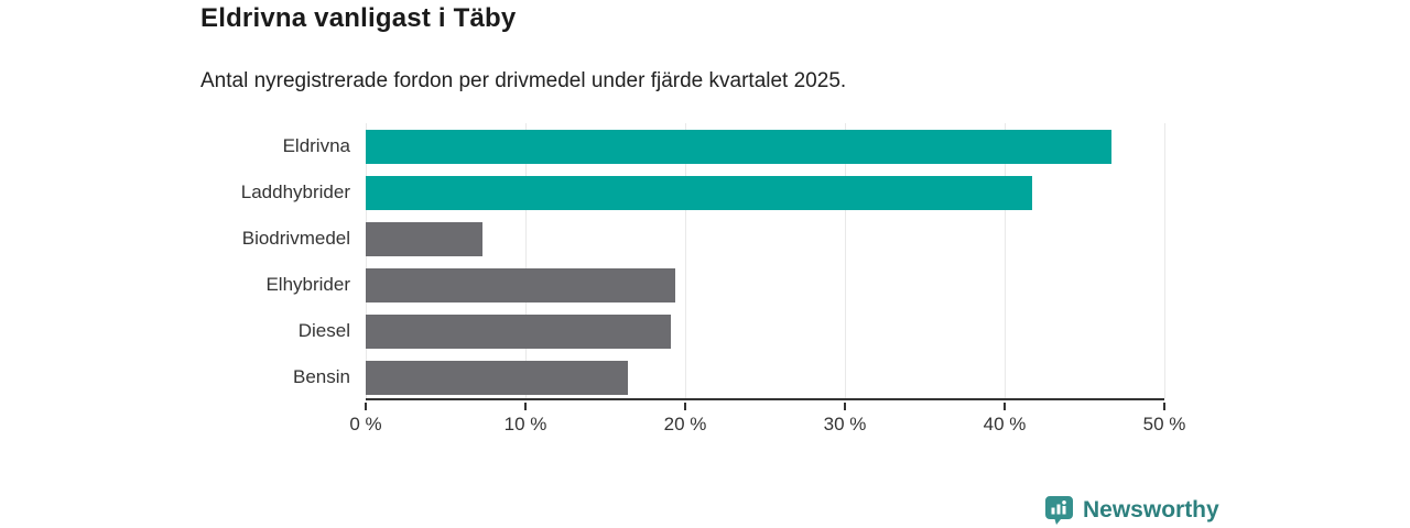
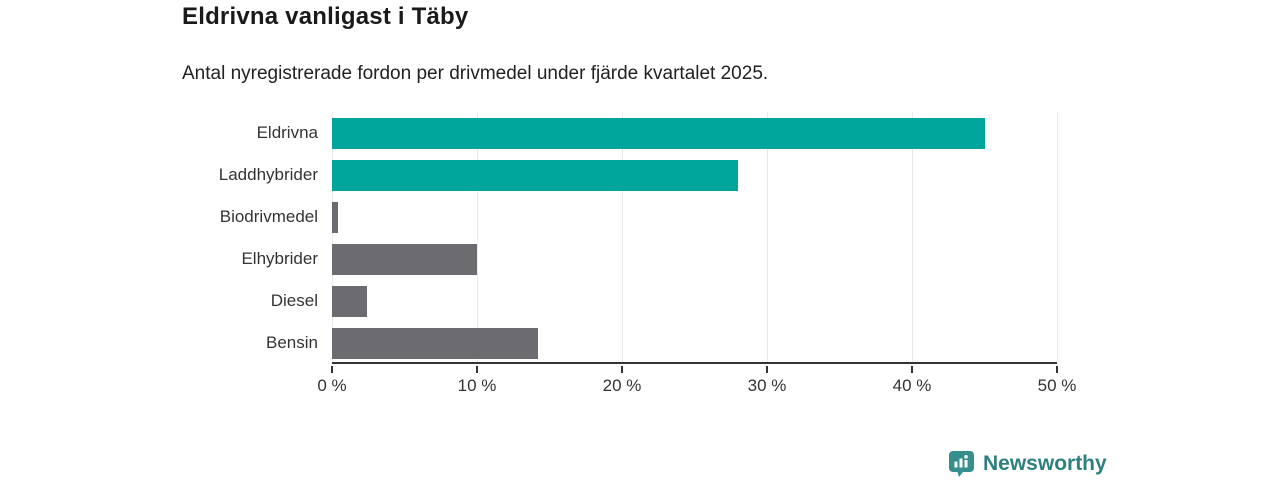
Eldrivna: 46.7% -> 45.0%
Laddhybrider: 41.7% -> 28.0%
Biodrivmedel: 7.3% -> 0.4%
Elhybrider: 19.4% -> 10.0%
Diesel: 19.1% -> 2.4%
Bensin: 16.4% -> 14.2%
